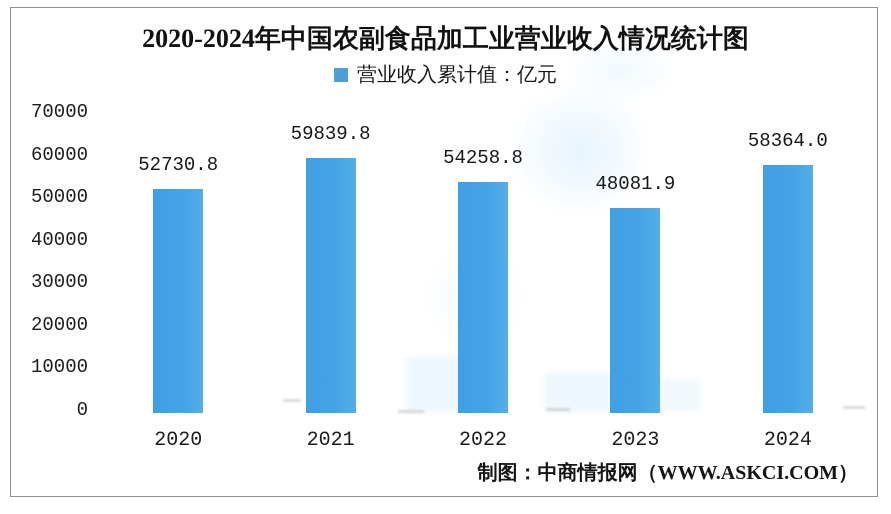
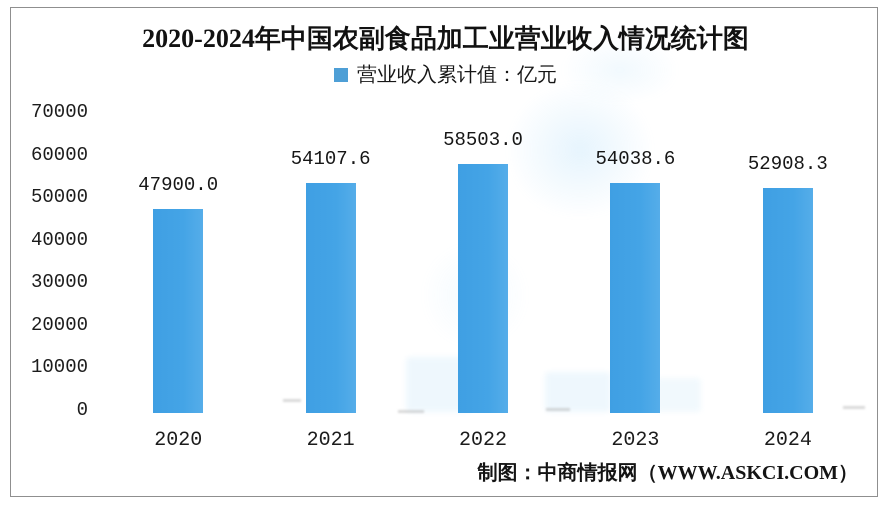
2020: 52730.8 -> 47900.0
2021: 59839.8 -> 54107.6
2022: 54258.8 -> 58503.0
2023: 48081.9 -> 54038.6
2024: 58364.0 -> 52908.3
